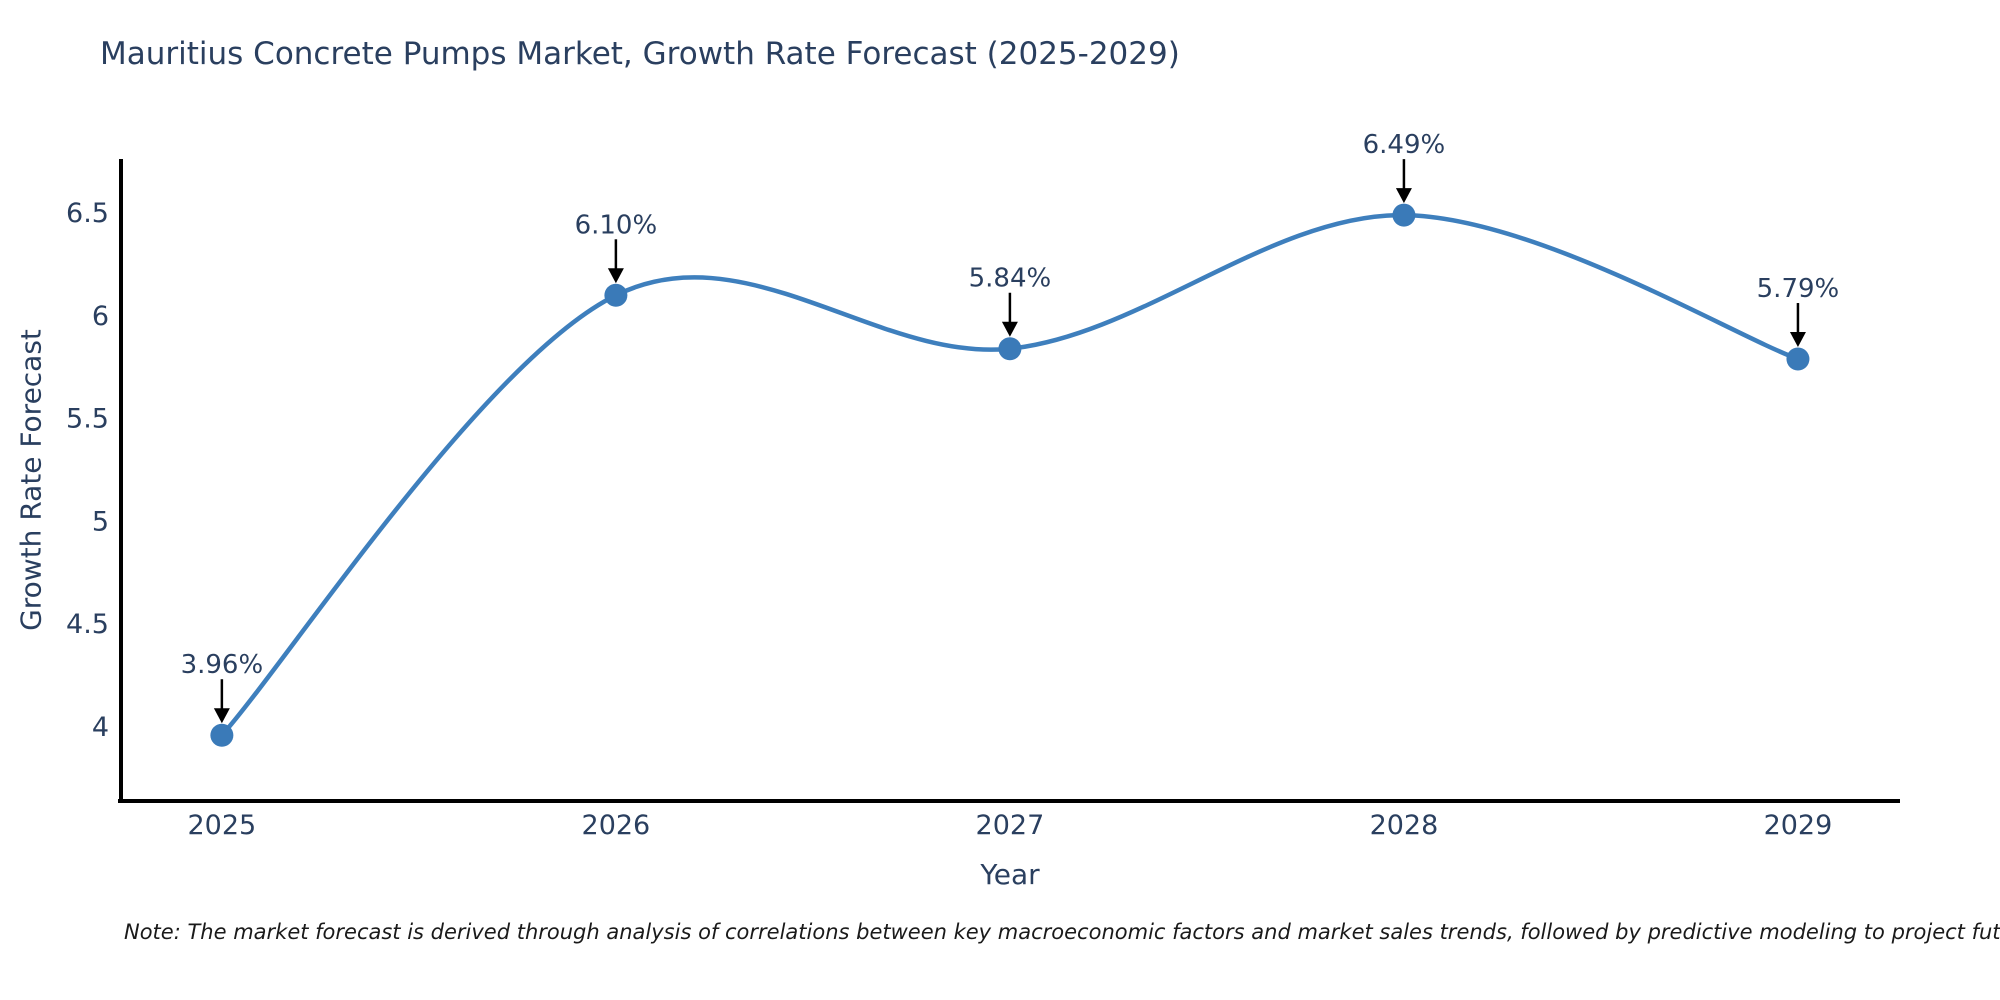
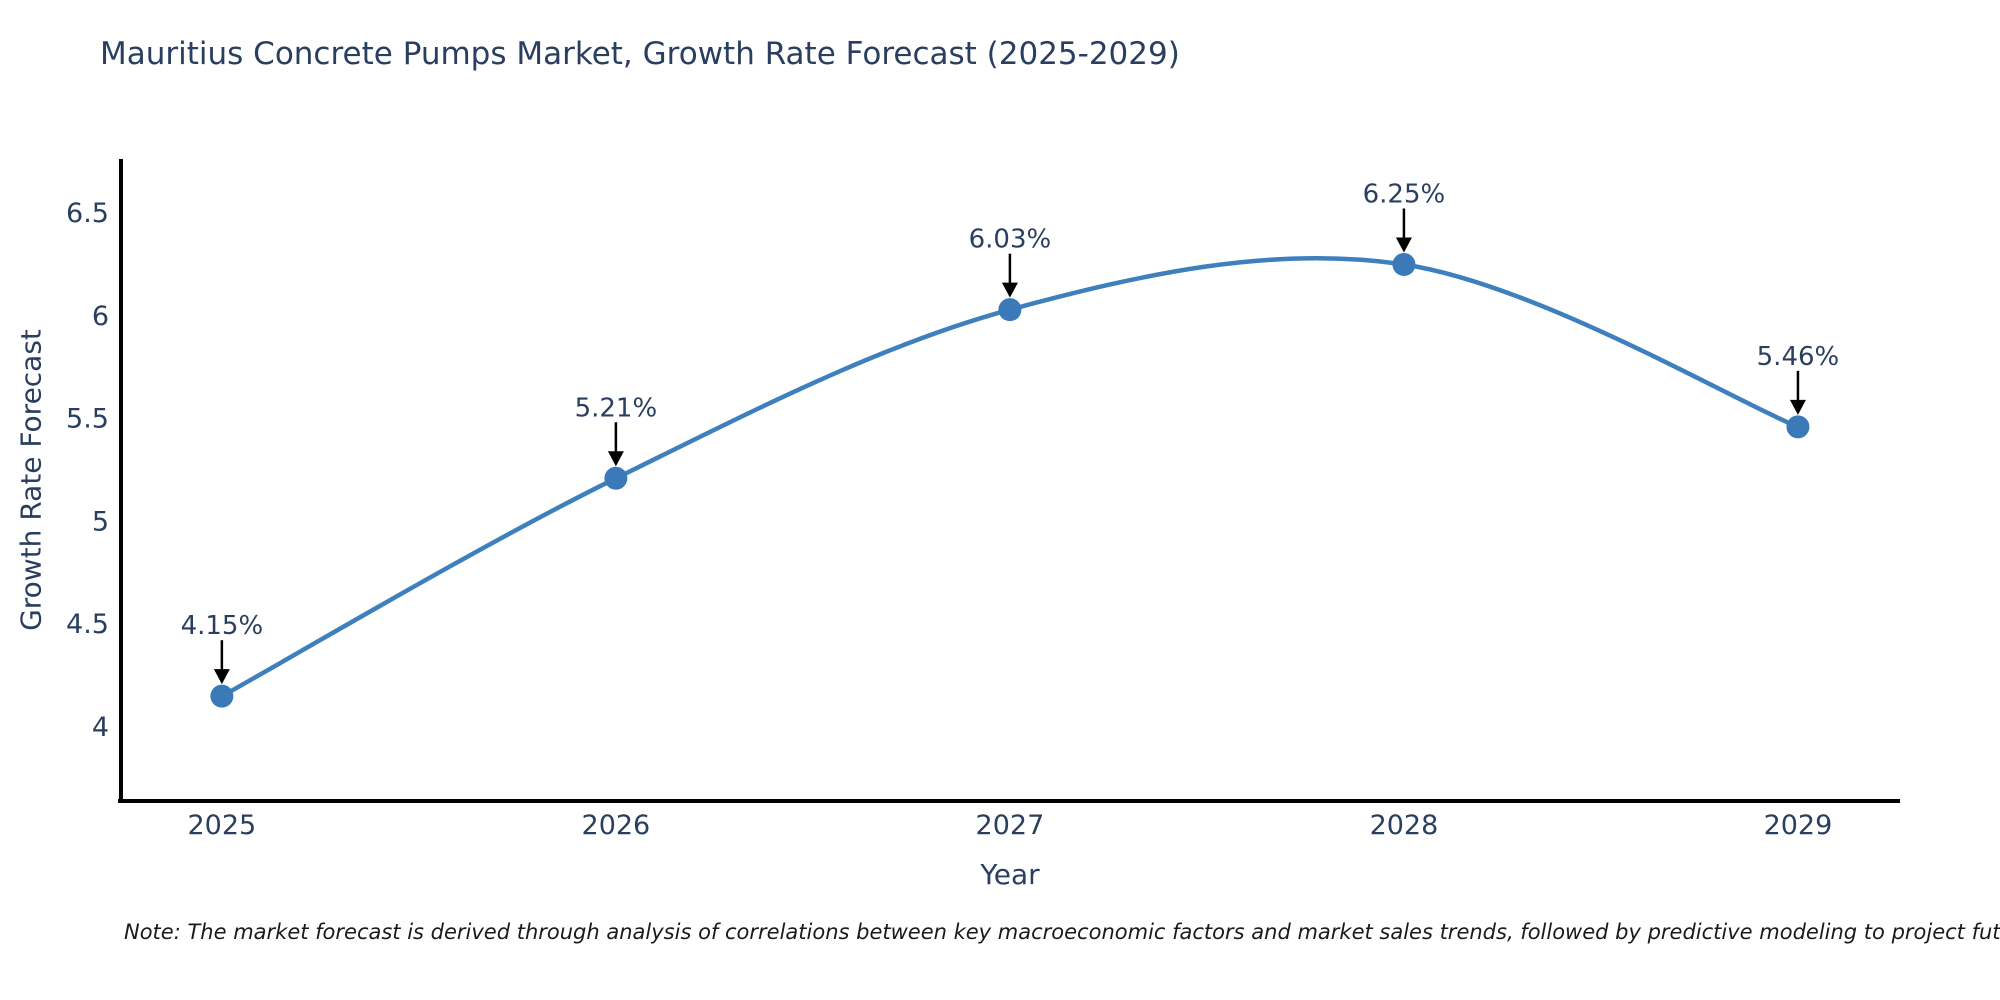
2025: 3.96% -> 4.15%
2026: 6.10% -> 5.21%
2027: 5.84% -> 6.03%
2028: 6.49% -> 6.25%
2029: 5.79% -> 5.46%
